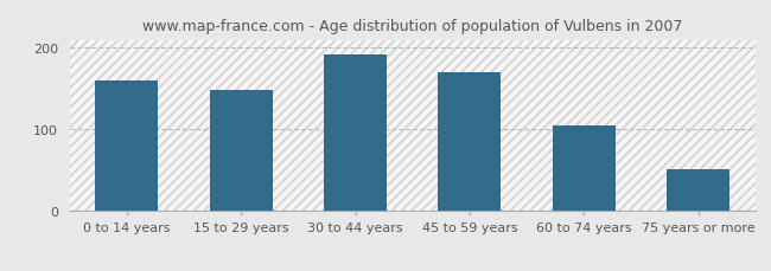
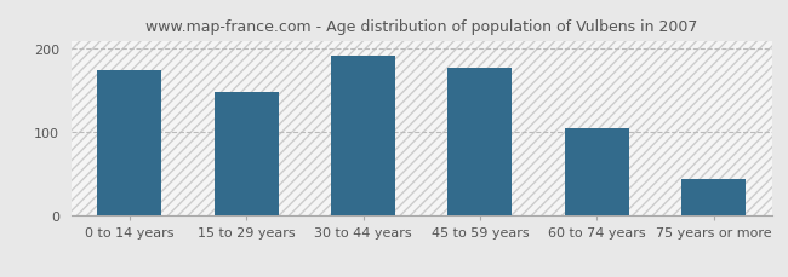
0 to 14 years: 160 -> 174
45 to 59 years: 170 -> 178
75 years or more: 52 -> 44
